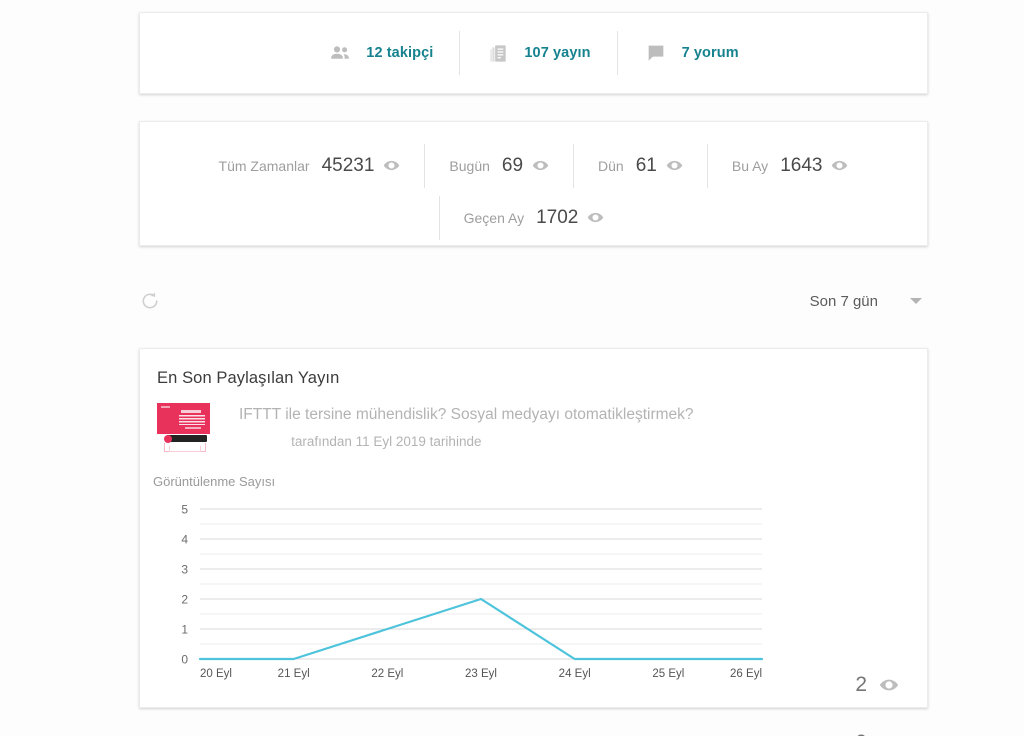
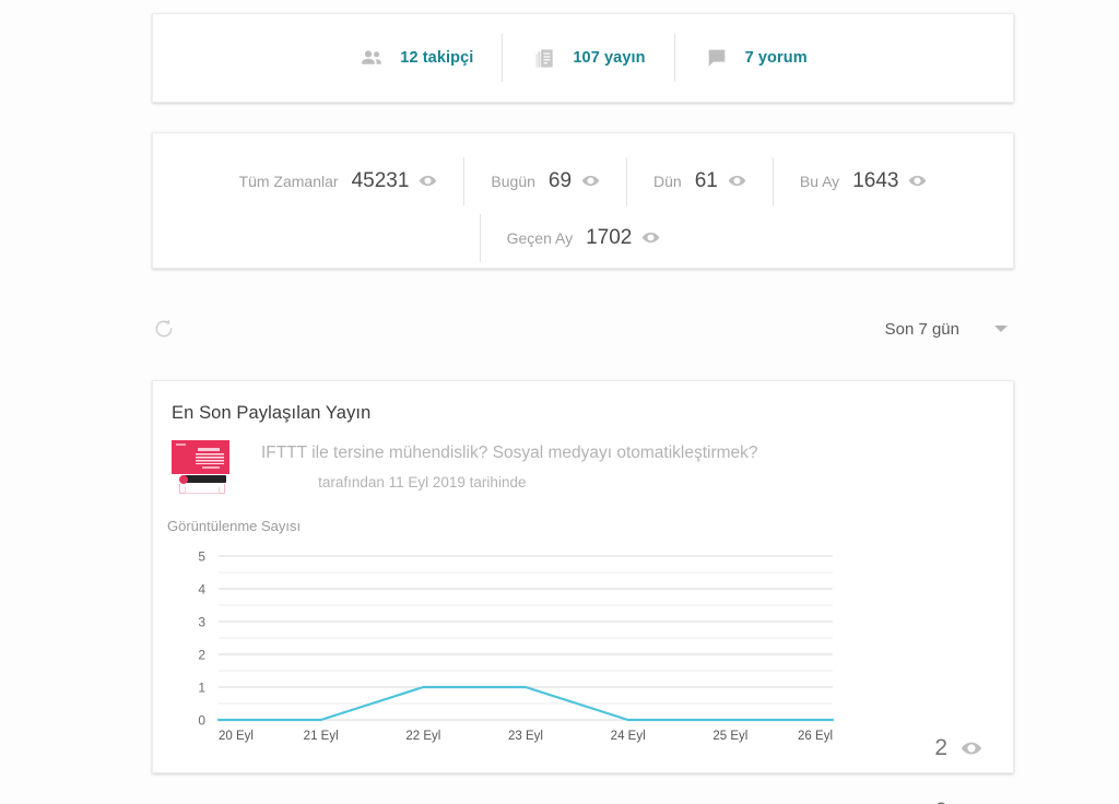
23 Eyl: 2 -> 1
